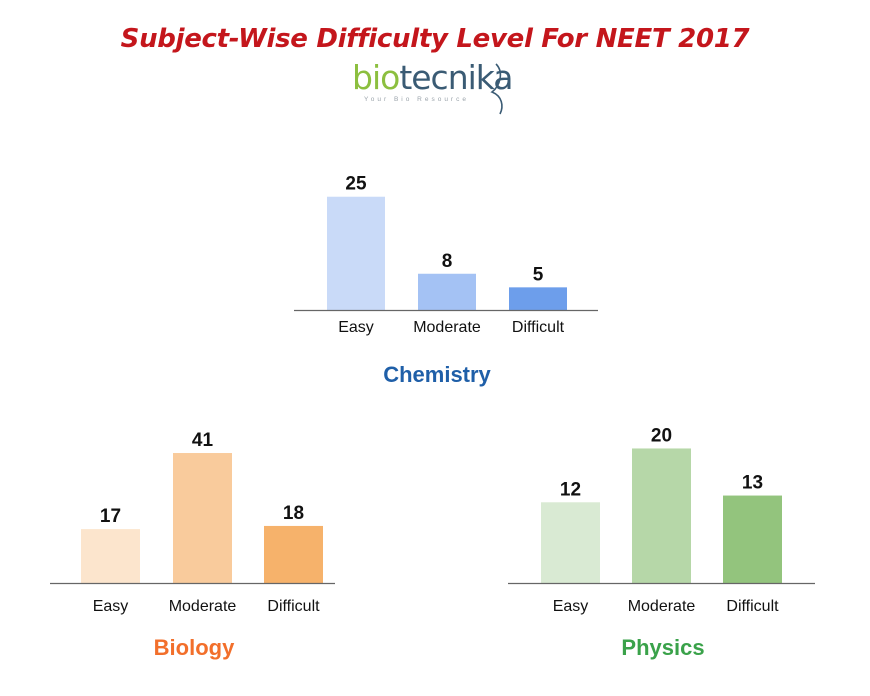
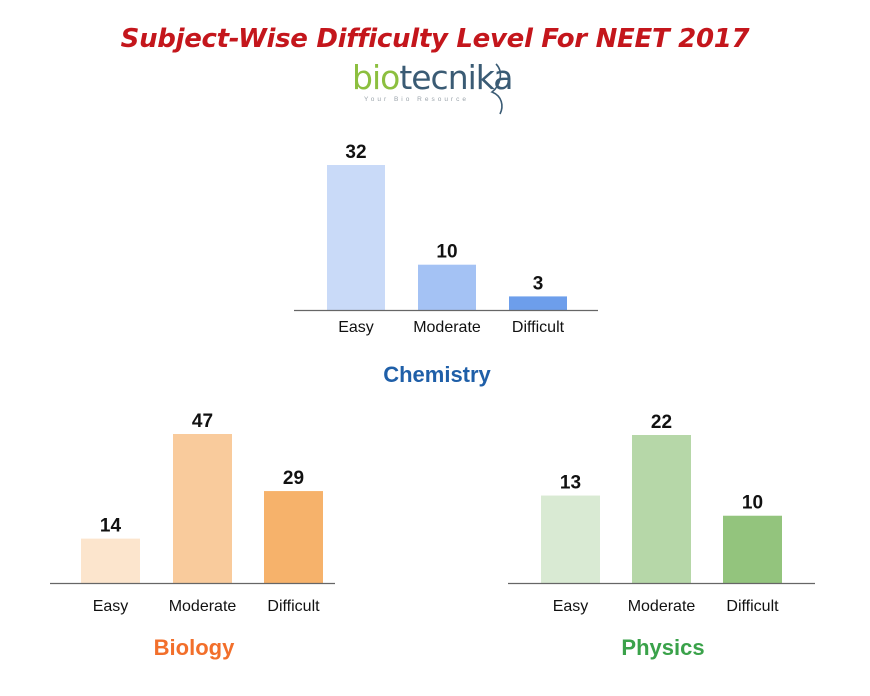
Chemistry/Easy: 25 -> 32
Chemistry/Moderate: 8 -> 10
Chemistry/Difficult: 5 -> 3
Biology/Easy: 17 -> 14
Biology/Moderate: 41 -> 47
Biology/Difficult: 18 -> 29
Physics/Easy: 12 -> 13
Physics/Moderate: 20 -> 22
Physics/Difficult: 13 -> 10
